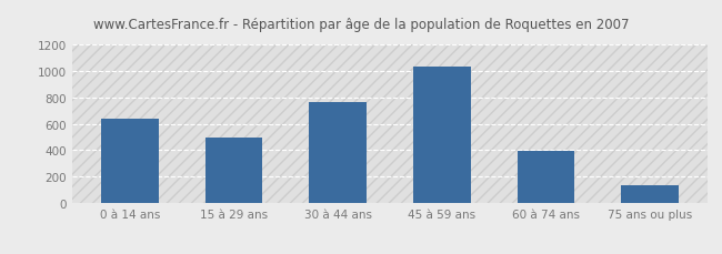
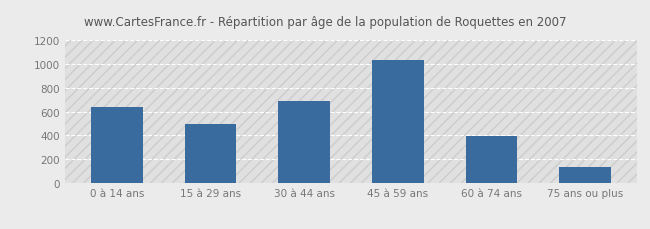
30 à 44 ans: 770 -> 690
